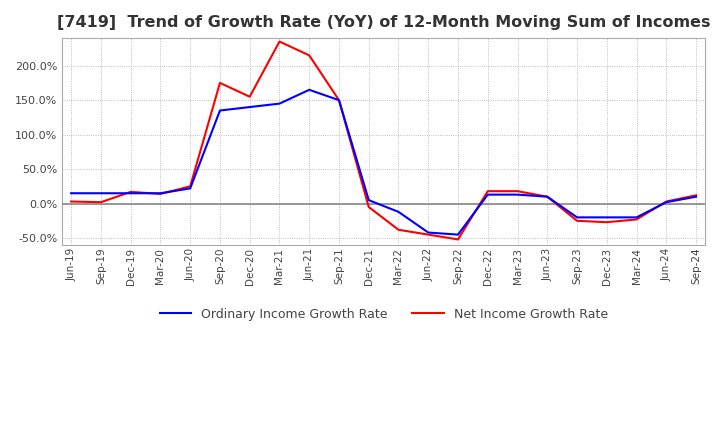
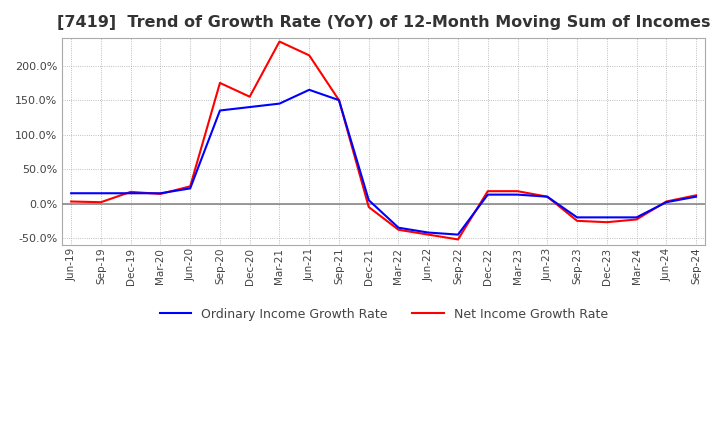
Ordinary Income Growth Rate/Mar-22: -12% -> -35%
